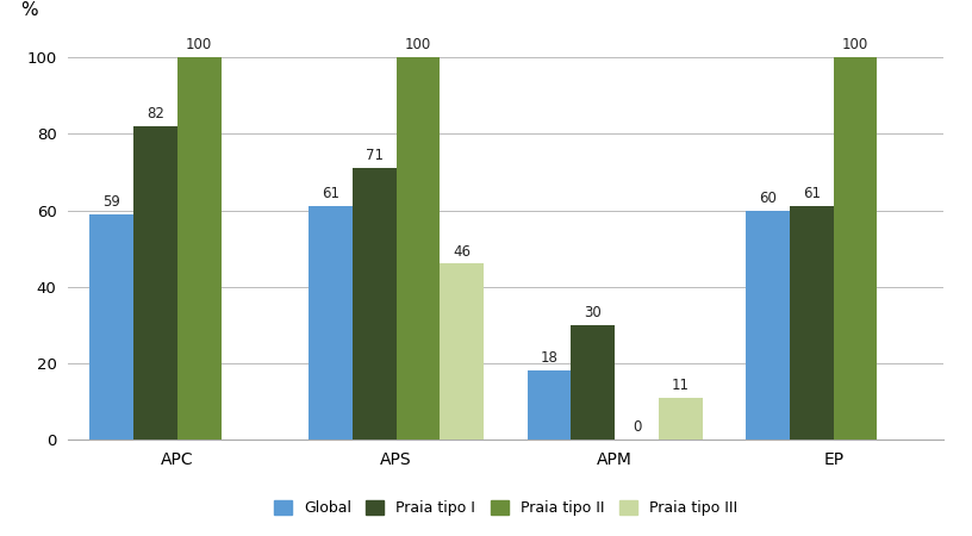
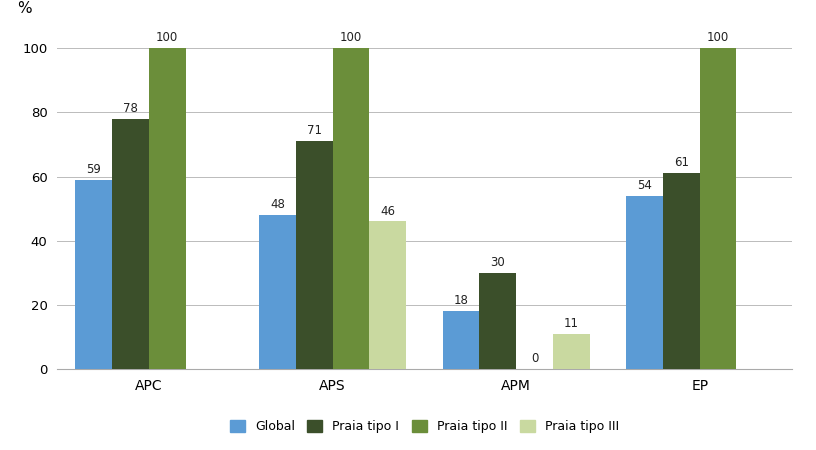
Praia tipo I/APC: 82 -> 78
Global/APS: 61 -> 48
Global/EP: 60 -> 54
